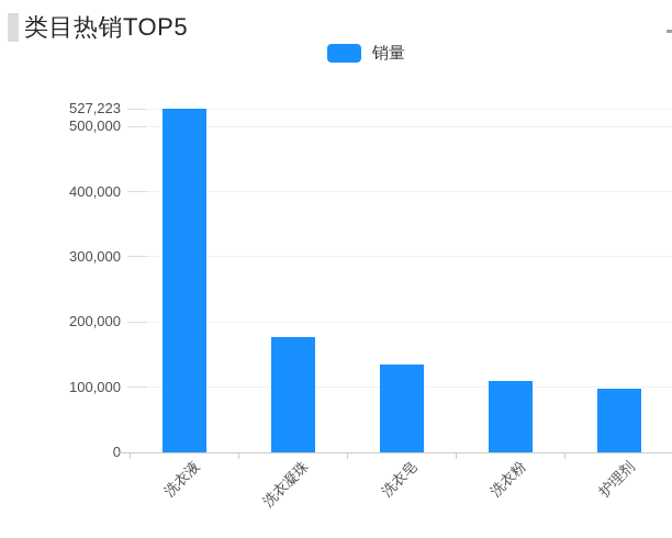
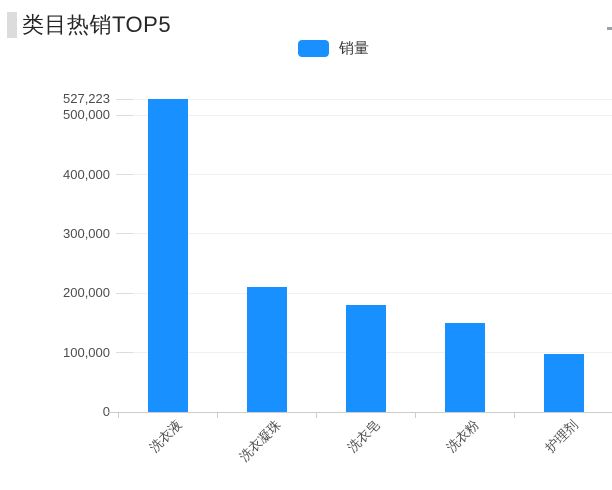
洗衣凝珠: 180000 -> 210000
洗衣皂: 130000 -> 180000
洗衣粉: 110000 -> 150000
